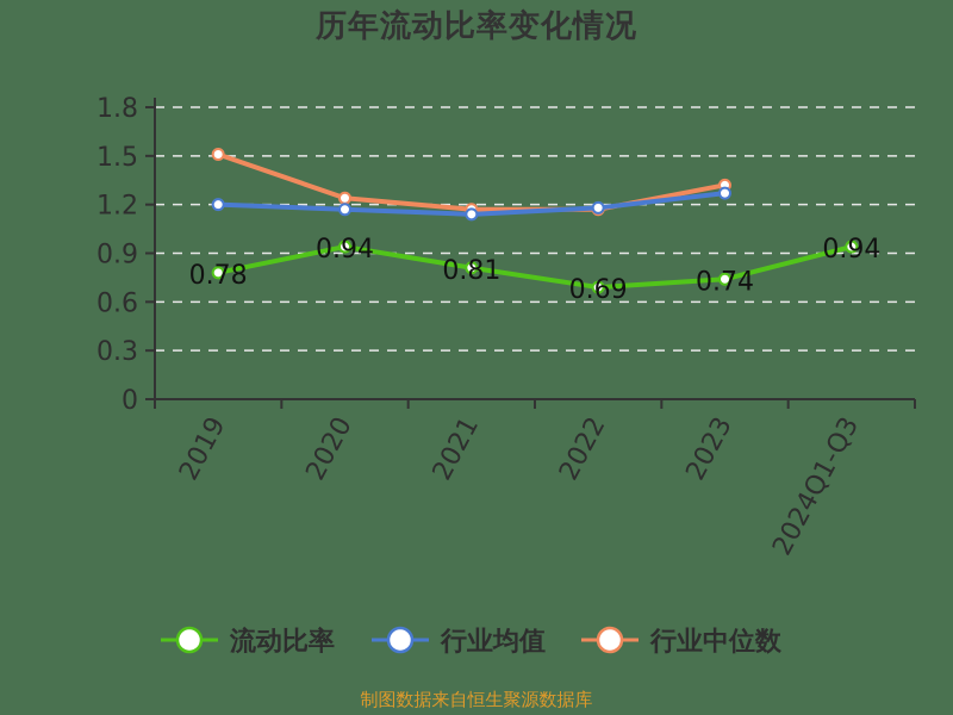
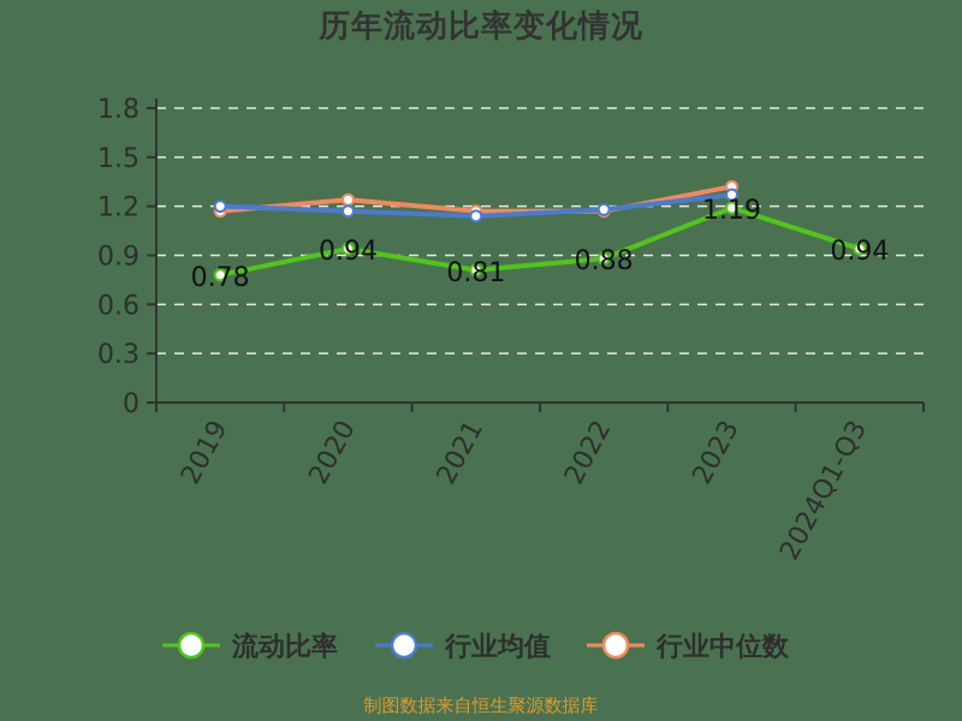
行业中位数/2019: 1.51 -> 1.17
流动比率/2022: 0.69 -> 0.88
流动比率/2023: 0.74 -> 1.19
